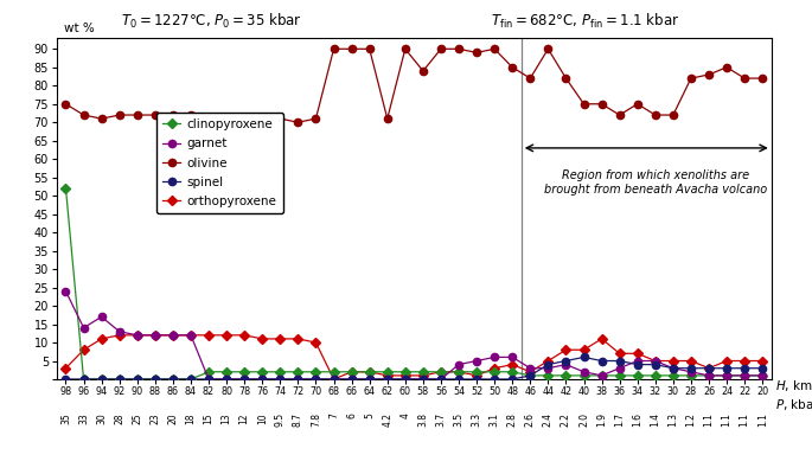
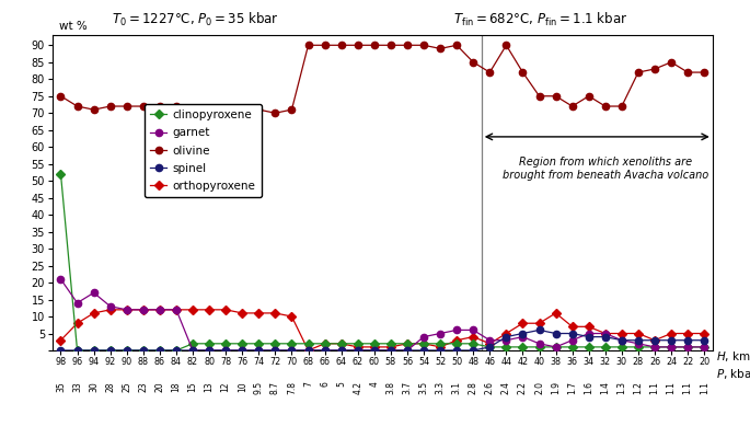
garnet/98: 24 -> 21
olivine/62: 71 -> 90
olivine/58: 84 -> 90
